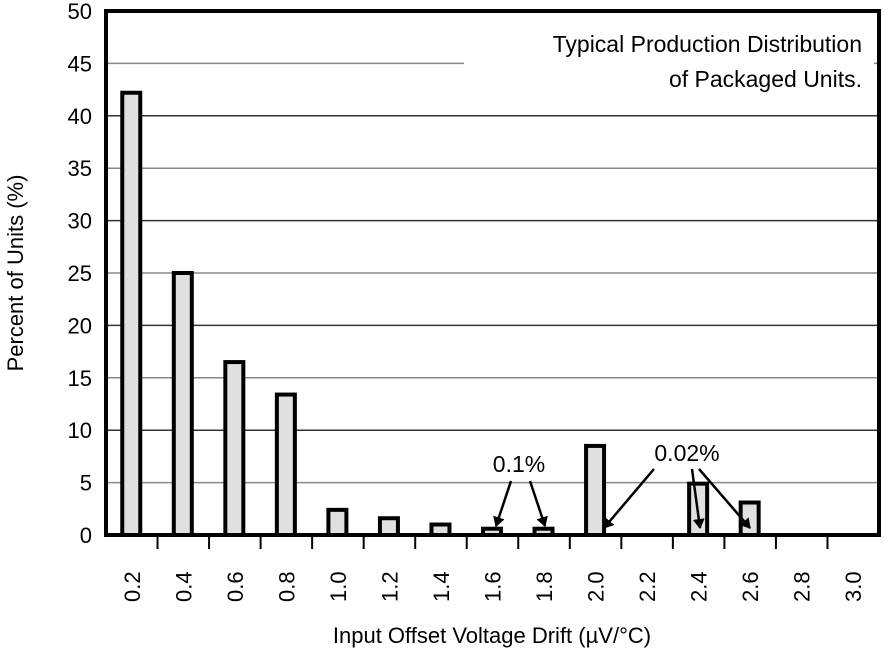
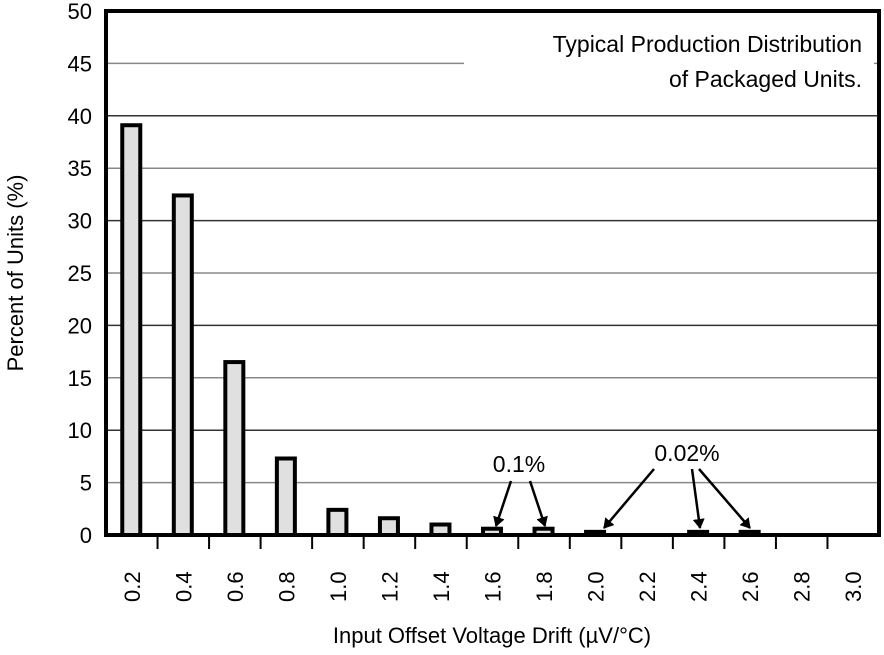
0.2: 42.2 -> 39.1
0.4: 25.0 -> 32.4
0.8: 13.4 -> 7.3
2.0: 8.5 -> 0.3
2.4: 4.9 -> 0.3
2.6: 3.1 -> 0.3
